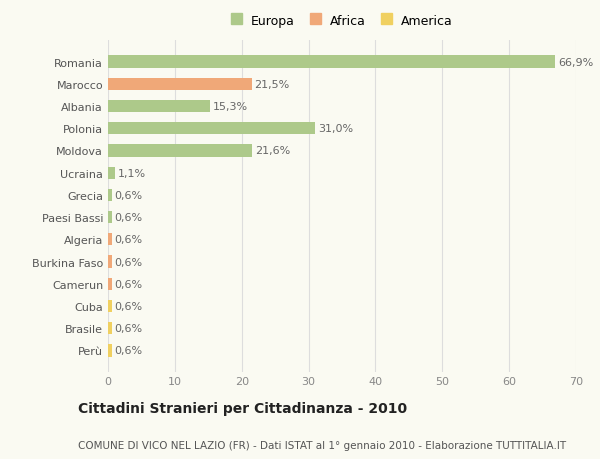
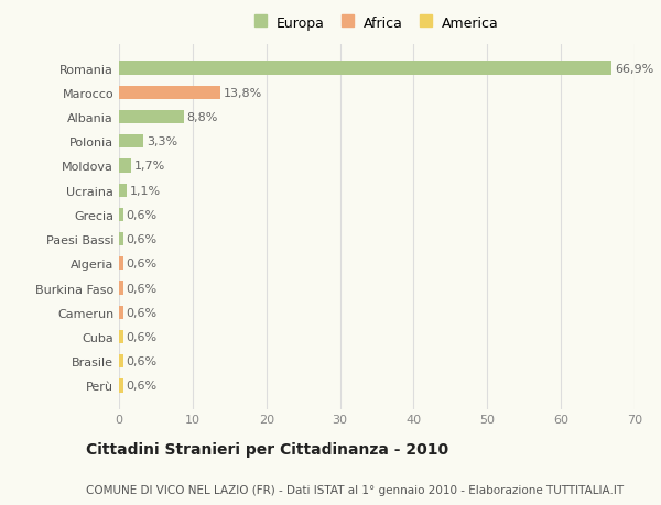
Marocco: 21,5% -> 13,8%
Albania: 15,3% -> 8,8%
Polonia: 31,0% -> 3,3%
Moldova: 21,6% -> 1,7%
